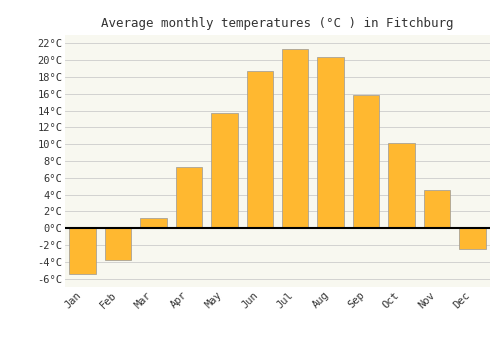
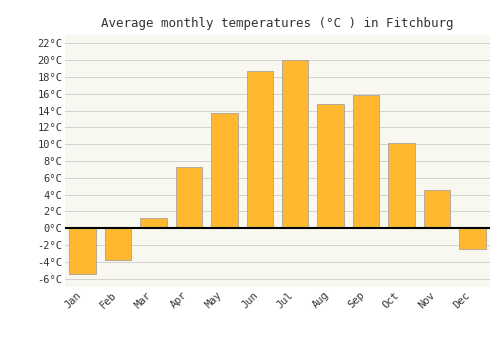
Jul: 21.3°C -> 20.0°C
Aug: 20.4°C -> 14.8°C
